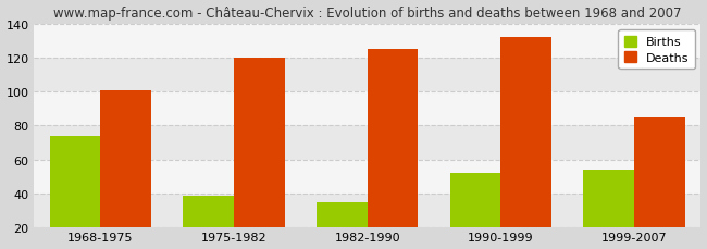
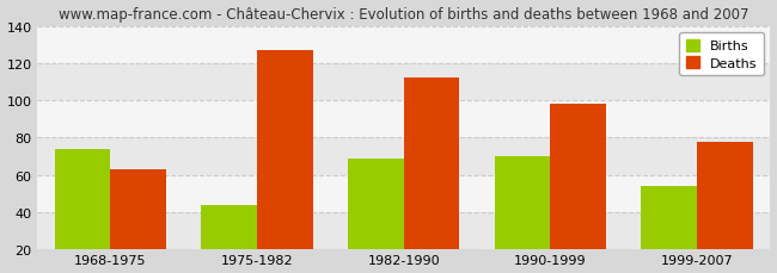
Deaths/1968-1975: 101 -> 63
Births/1975-1982: 39 -> 44
Deaths/1975-1982: 120 -> 127
Births/1982-1990: 35 -> 69
Deaths/1982-1990: 125 -> 112
Births/1990-1999: 52 -> 70
Deaths/1990-1999: 132 -> 98
Deaths/1999-2007: 85 -> 78
